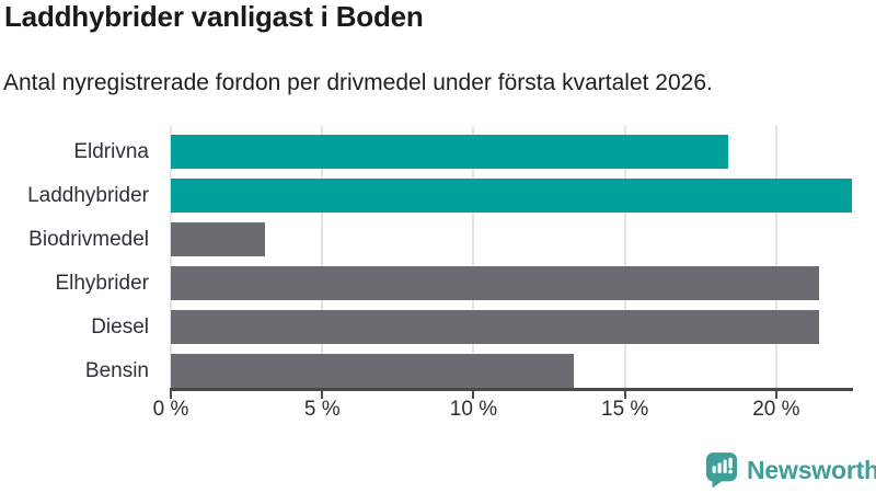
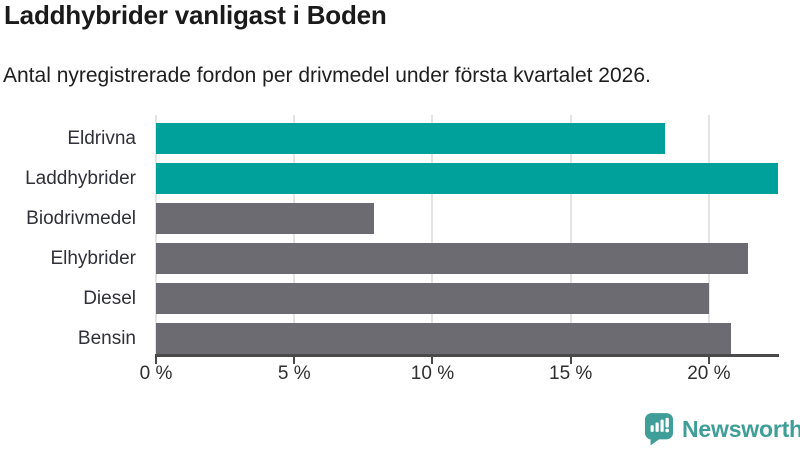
Biodrivmedel: 3.1% -> 7.9%
Diesel: 21.4% -> 20.0%
Bensin: 13.3% -> 20.8%
